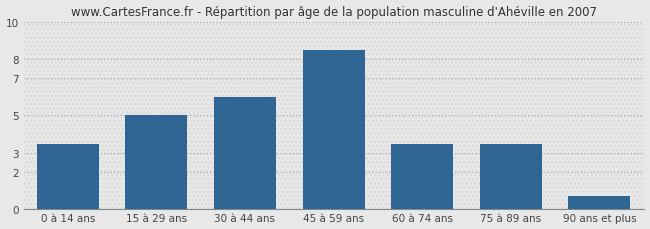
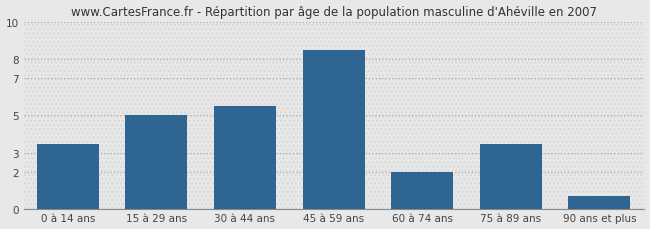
30 à 44 ans: 6.0 -> 5.5
60 à 74 ans: 3.5 -> 2.0
